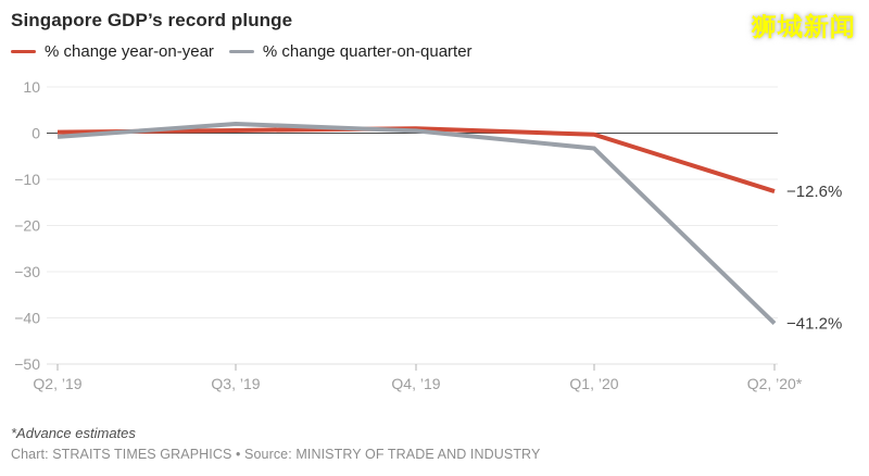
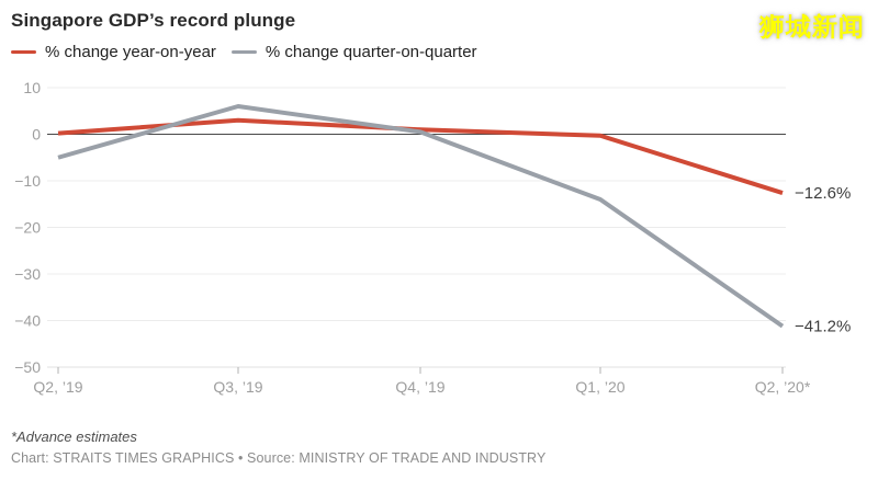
% change quarter-on-quarter/Q2, ’19: -1 -> -5
% change year-on-year/Q3, ’19: 1 -> 3
% change quarter-on-quarter/Q3, ’19: 2 -> 6
% change quarter-on-quarter/Q1, ’20: -3 -> -14
